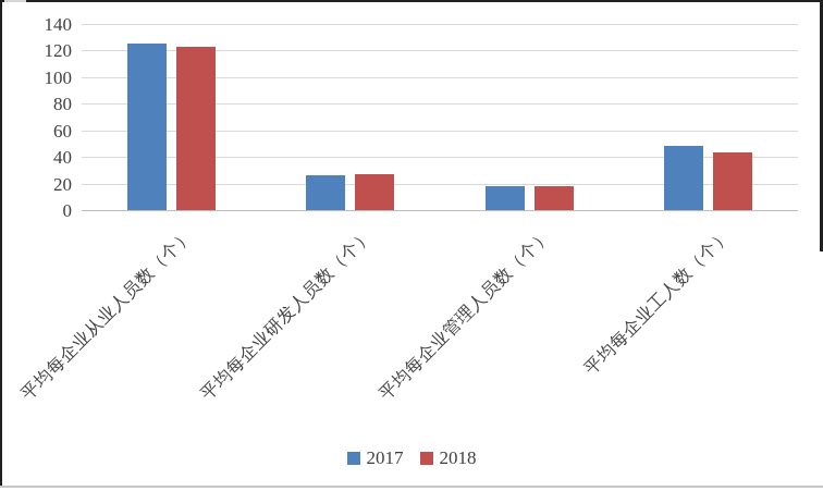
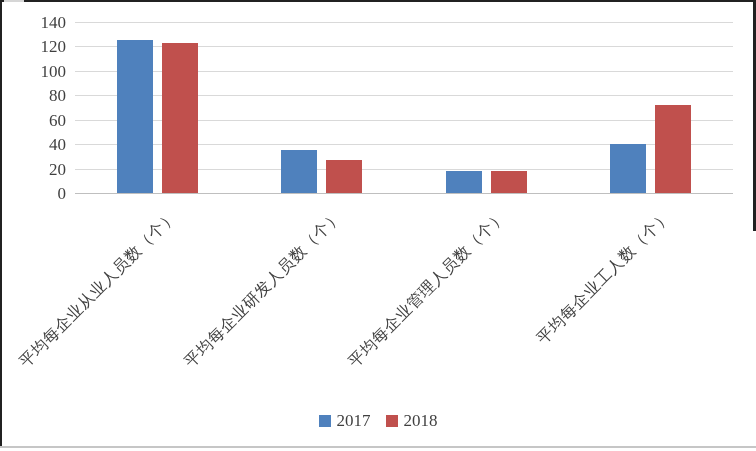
2017/平均每企业研发人员数（个）: 26 -> 35
2017/平均每企业工人数（个）: 48 -> 40
2018/平均每企业工人数（个）: 43 -> 72
